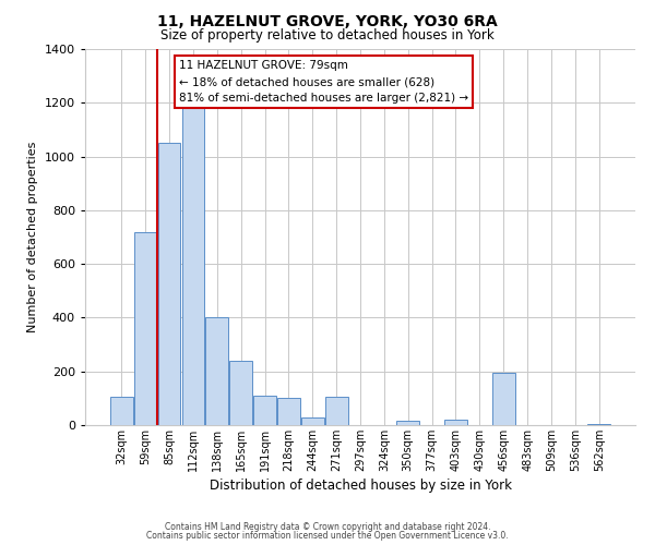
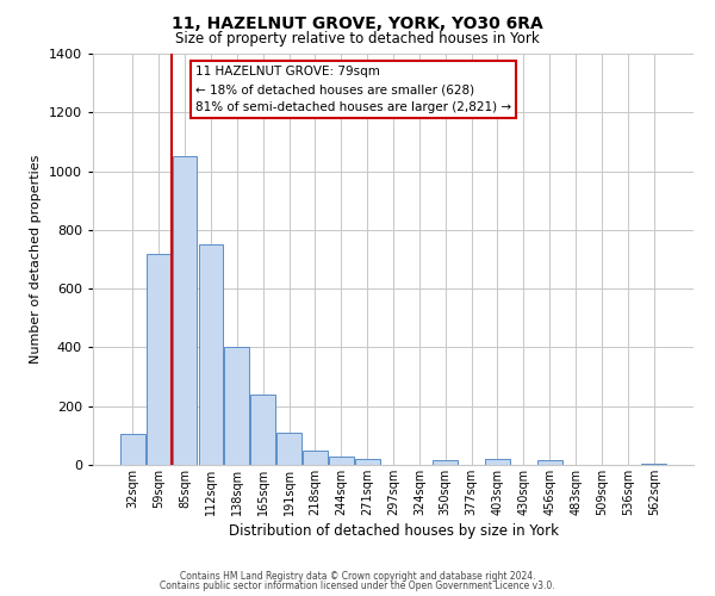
112sqm: 1180 -> 750
218sqm: 100 -> 47
271sqm: 105 -> 20
456sqm: 195 -> 17
